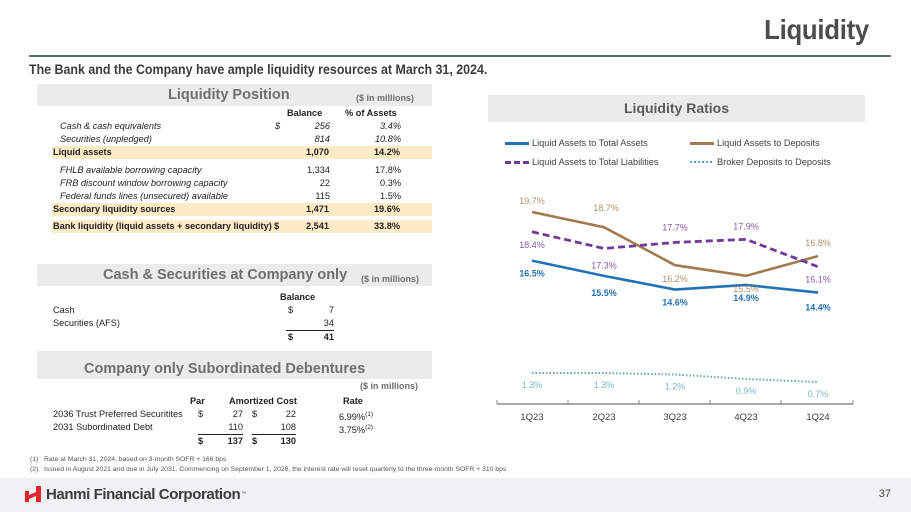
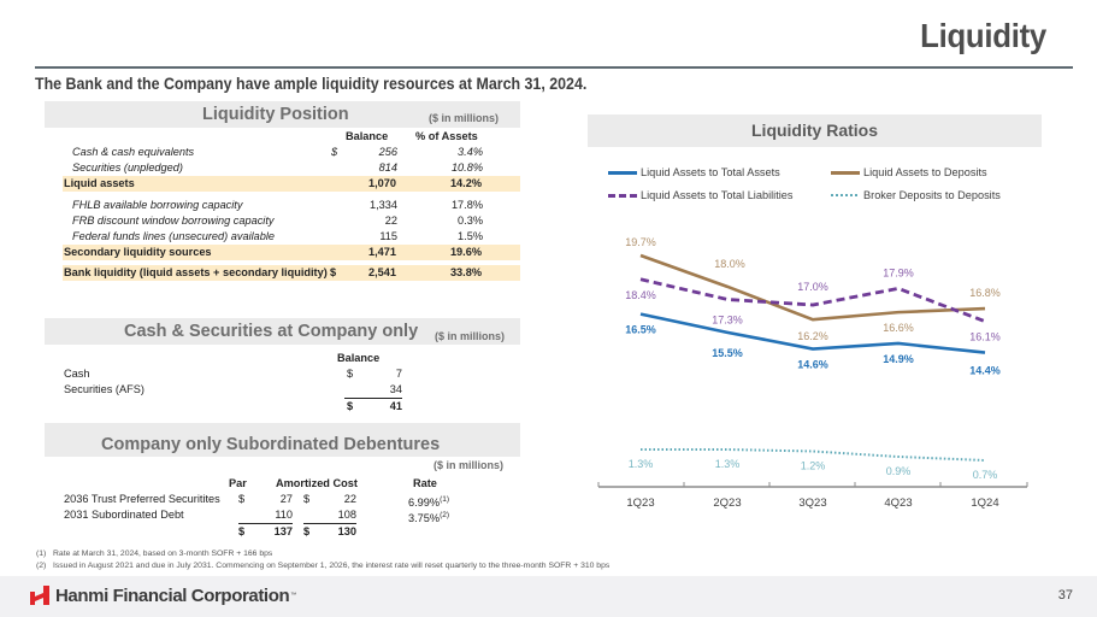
Liquid Assets to Deposits/2Q23: 18.7% -> 18.0%
Liquid Assets to Total Liabilities/3Q23: 17.7% -> 17.0%
Liquid Assets to Deposits/4Q23: 15.5% -> 16.6%
